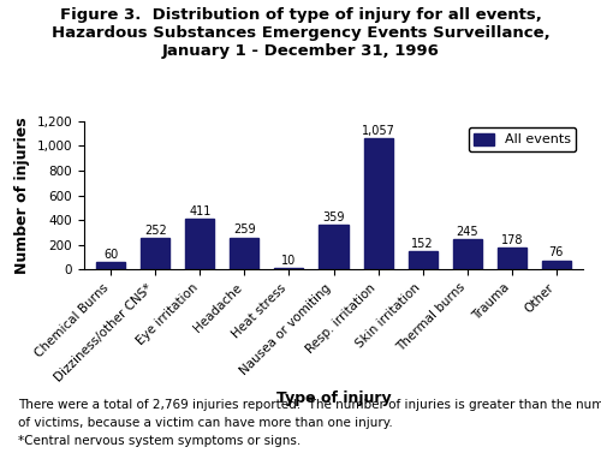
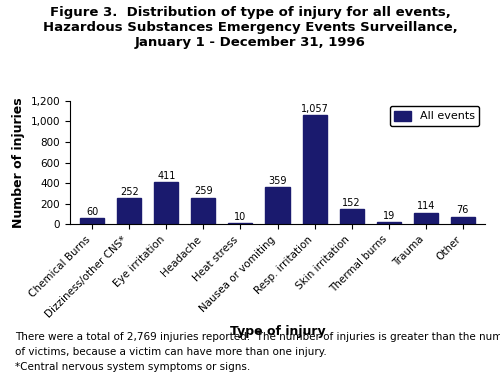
Thermal burns: 245 -> 19
Trauma: 178 -> 114
